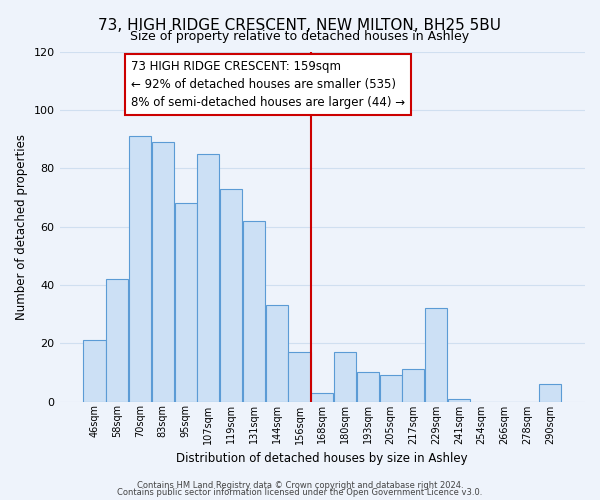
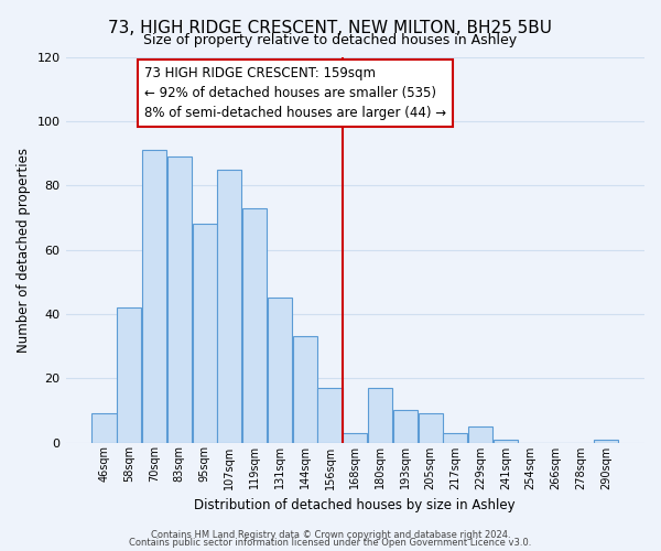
46sqm: 21 -> 9
131sqm: 62 -> 45
217sqm: 11 -> 3
229sqm: 32 -> 5
290sqm: 6 -> 1
